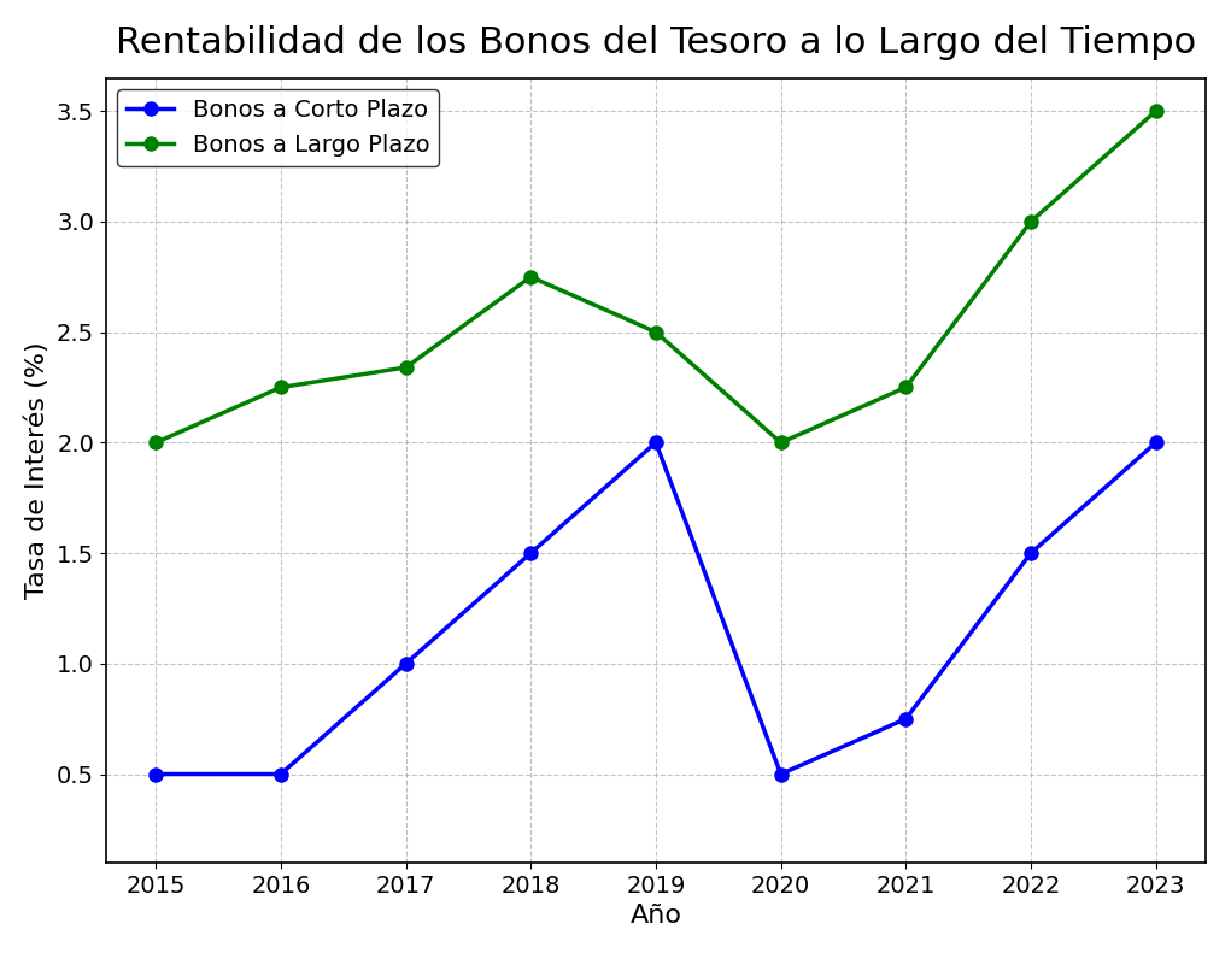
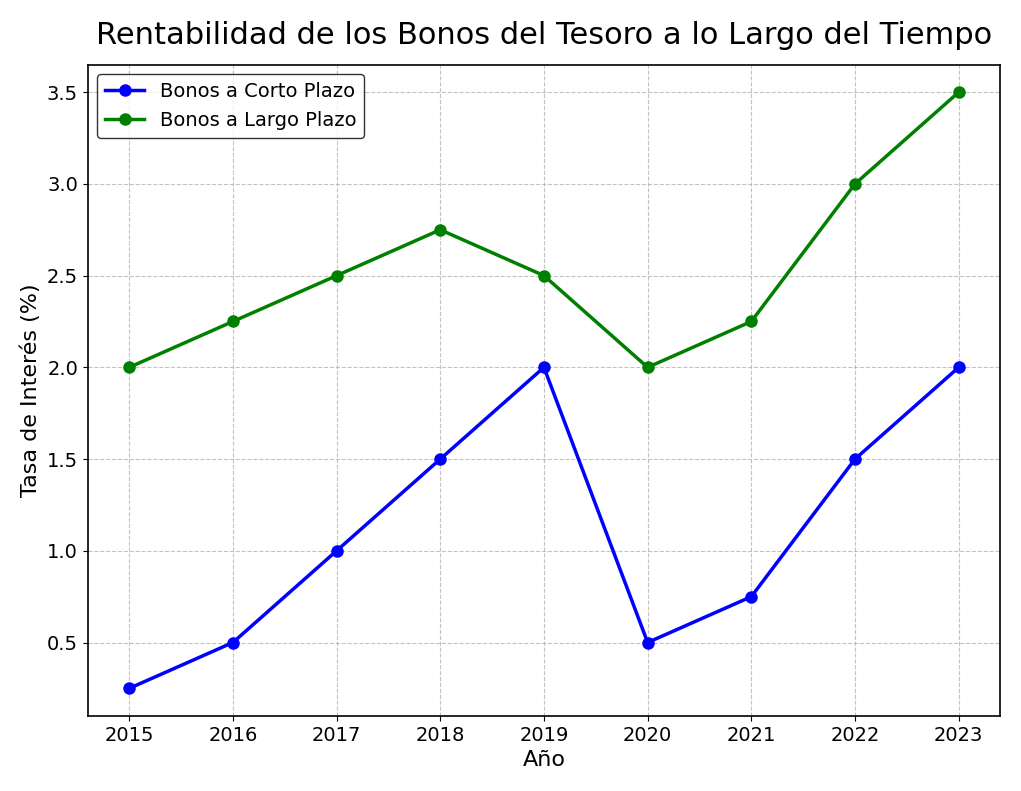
Bonos a Corto Plazo/2015: 0.50 -> 0.25
Bonos a Largo Plazo/2017: 2.34 -> 2.50
